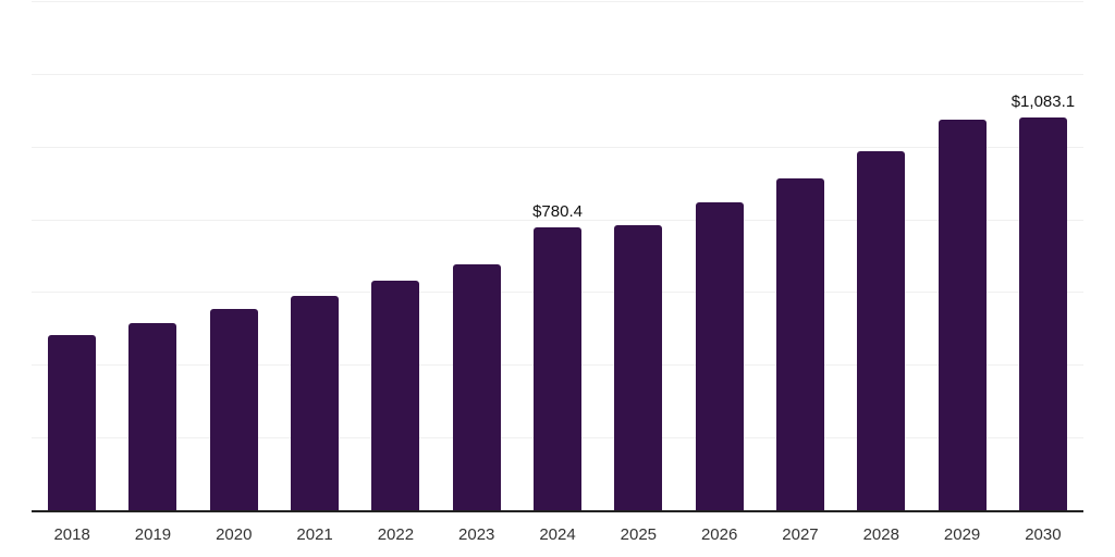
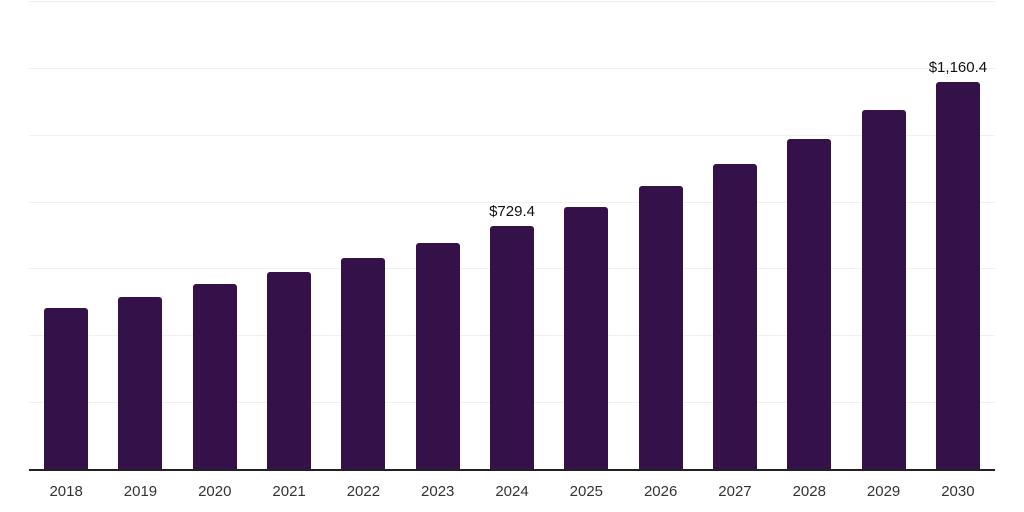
2024: $780.4 -> $729.4
2030: $1,083.1 -> $1,160.4
